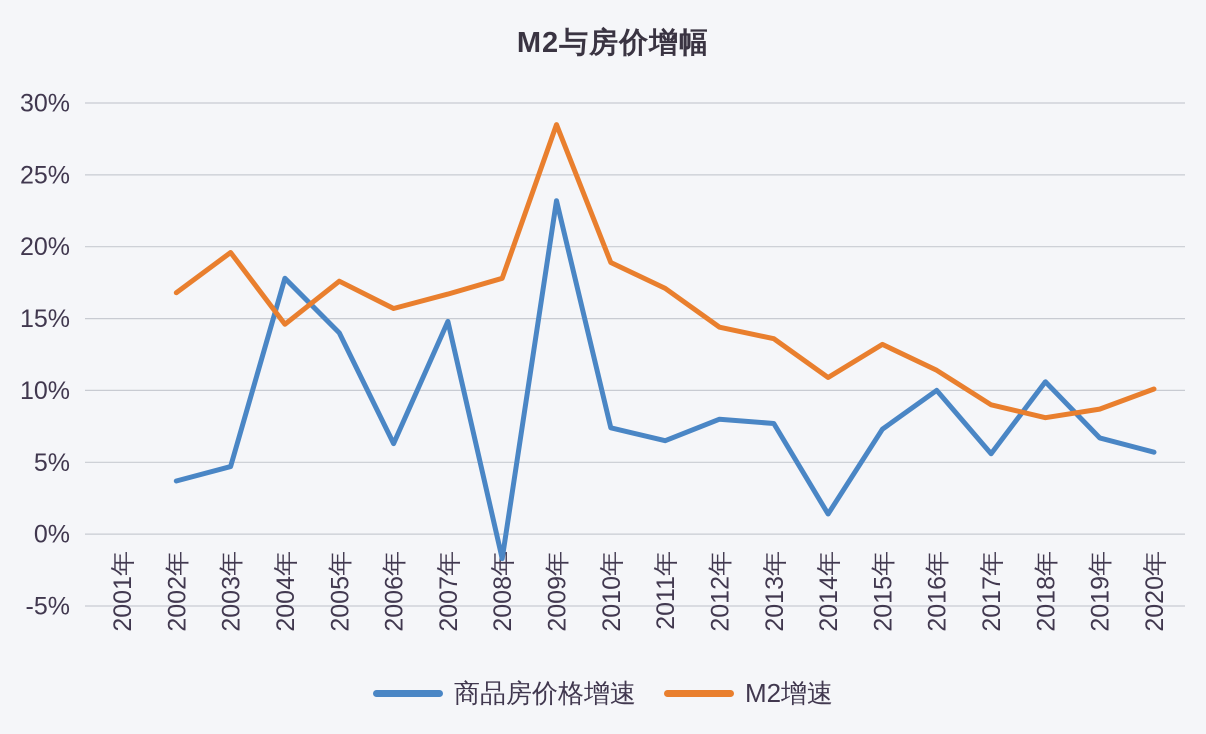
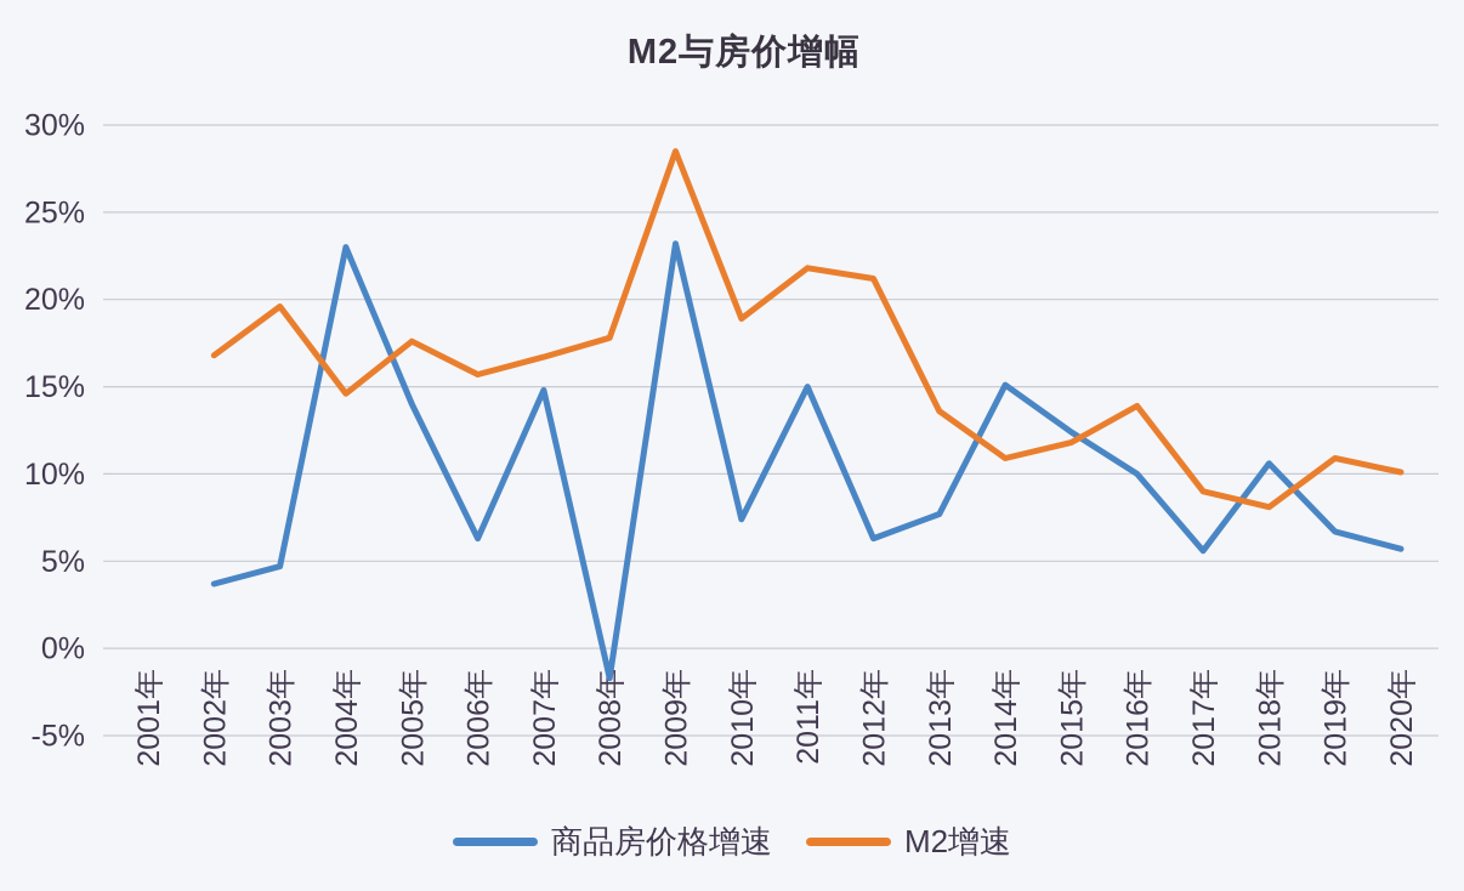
商品房价格增速/2004年: 17.8% -> 23.0%
商品房价格增速/2011年: 6.5% -> 15.0%
M2增速/2011年: 17.1% -> 21.8%
商品房价格增速/2012年: 8.0% -> 6.3%
M2增速/2012年: 14.4% -> 21.2%
商品房价格增速/2014年: 1.4% -> 15.1%
商品房价格增速/2015年: 7.3% -> 12.4%
M2增速/2015年: 13.2% -> 11.8%
M2增速/2016年: 11.4% -> 13.9%
M2增速/2019年: 8.7% -> 10.9%
